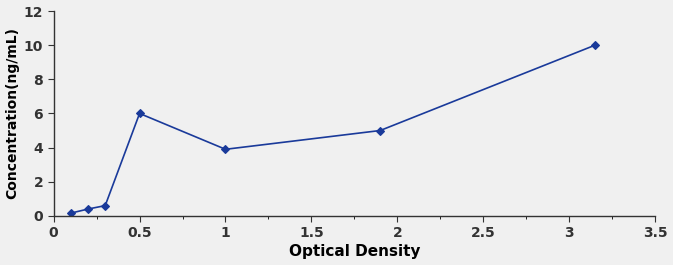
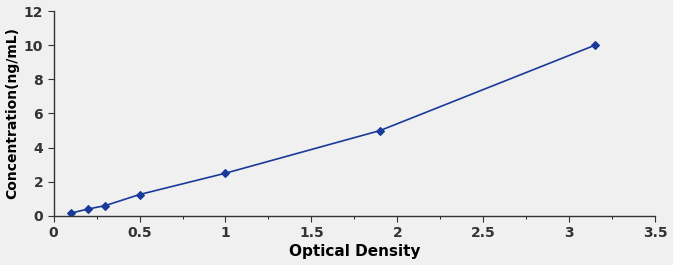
0.5: 6.0 -> 1.2
1: 3.9 -> 2.5
